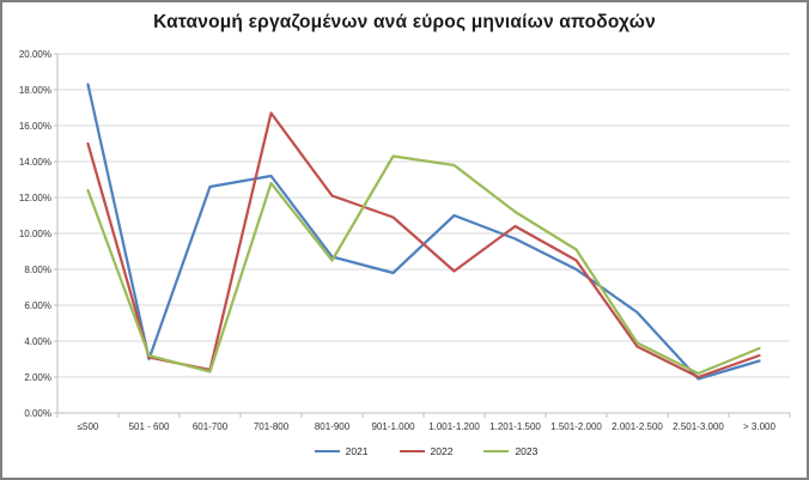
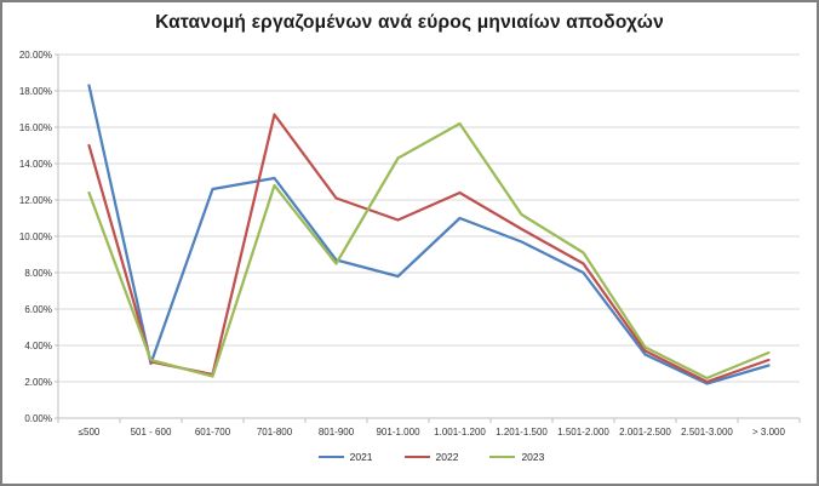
2022/1.001-1.200: 7.9% -> 12.4%
2023/1.001-1.200: 13.8% -> 16.2%
2021/2.001-2.500: 5.6% -> 3.5%
